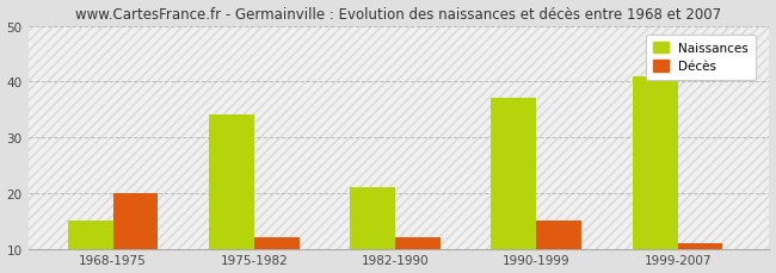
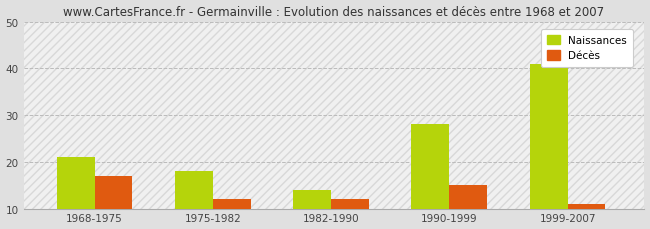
Naissances/1968-1975: 15 -> 21
Décès/1968-1975: 20 -> 17
Naissances/1975-1982: 34 -> 18
Naissances/1982-1990: 21 -> 14
Naissances/1990-1999: 37 -> 28
